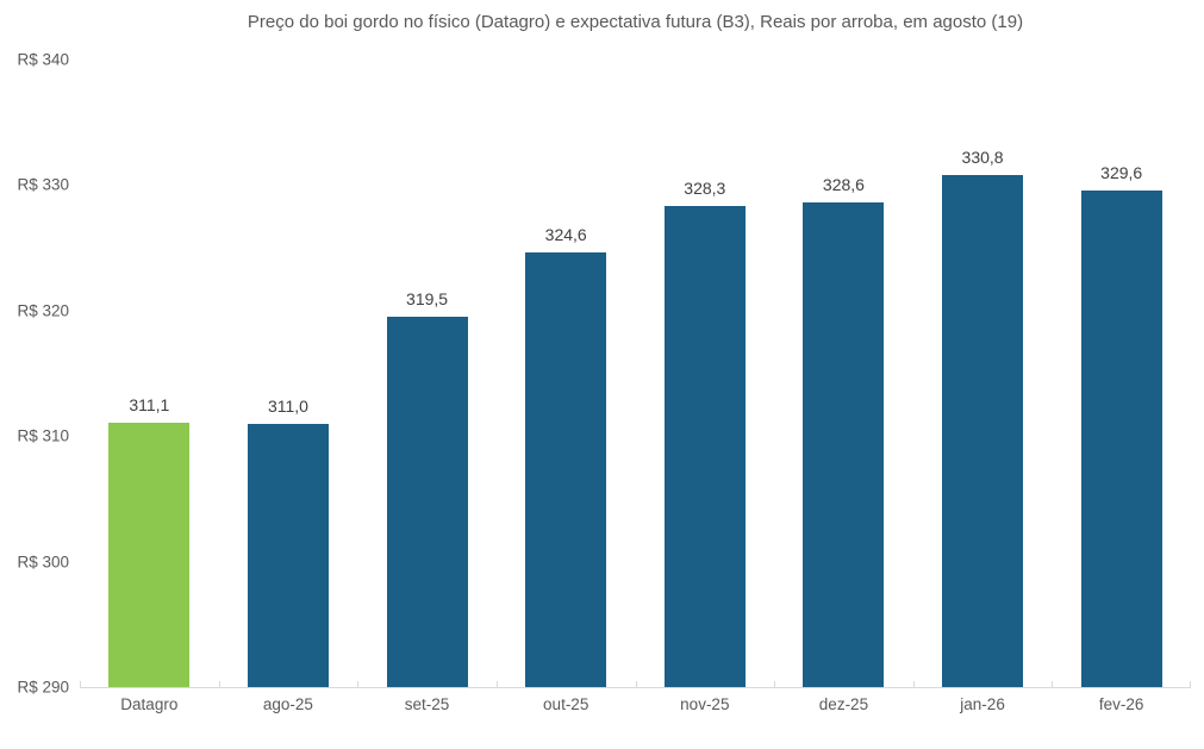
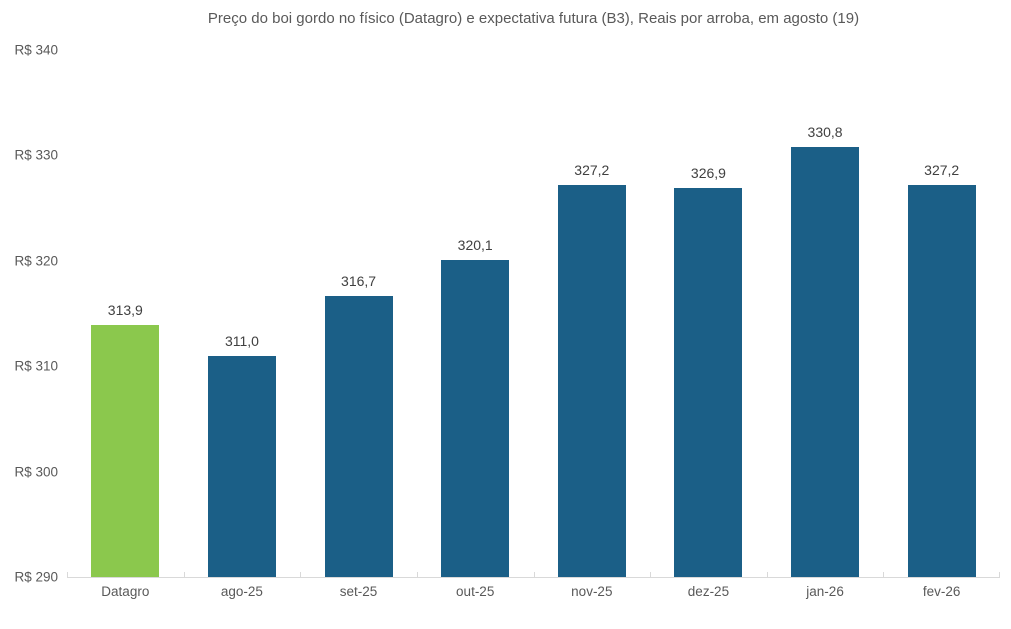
Datagro: 311,1 -> 313,9
set-25: 319,5 -> 316,7
out-25: 324,6 -> 320,1
nov-25: 328,3 -> 327,2
dez-25: 328,6 -> 326,9
fev-26: 329,6 -> 327,2
